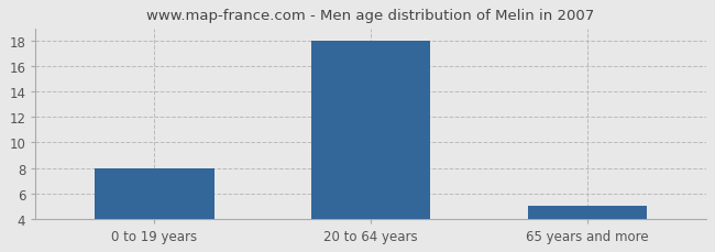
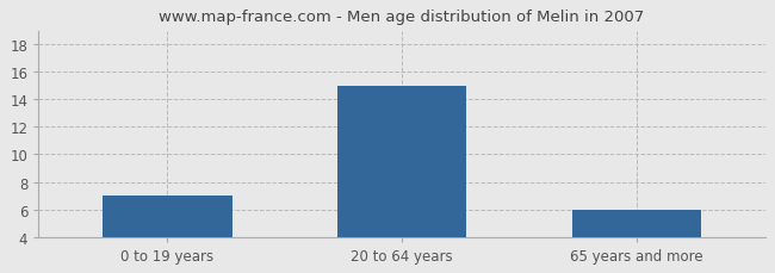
0 to 19 years: 8 -> 7
20 to 64 years: 18 -> 15
65 years and more: 5 -> 6
